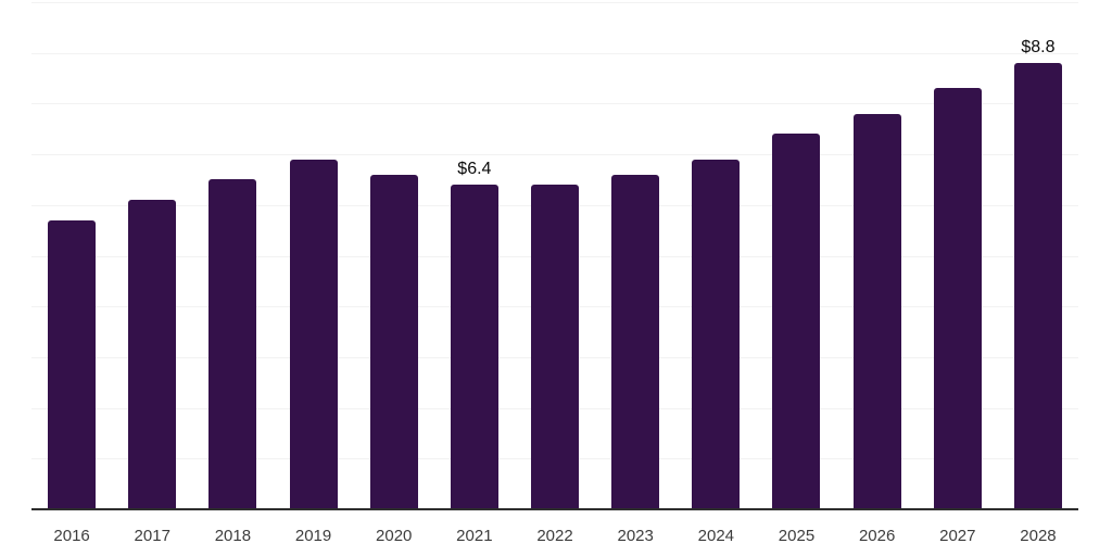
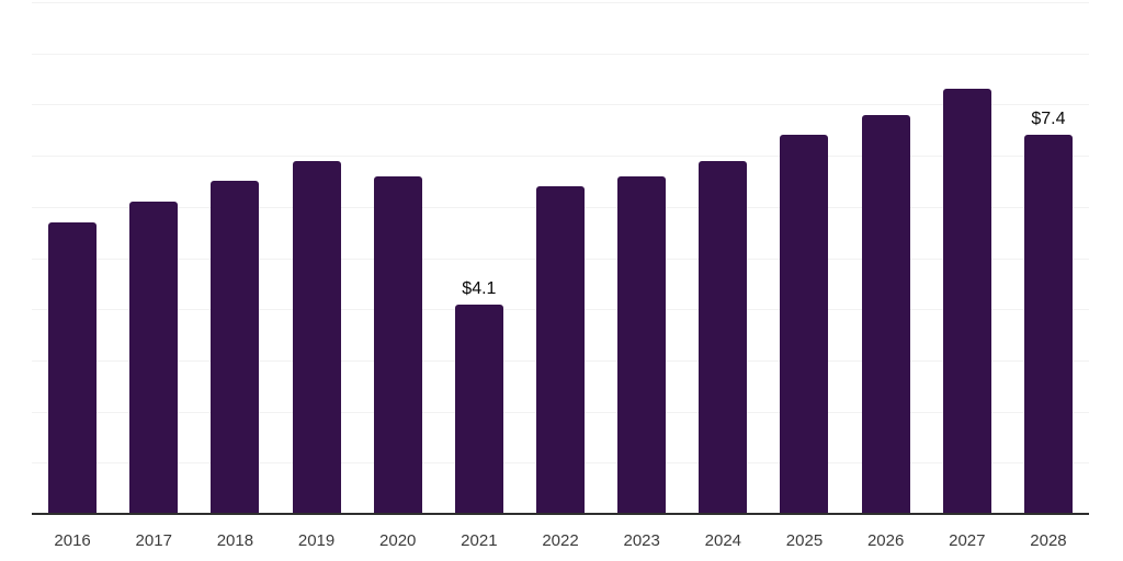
2021: $6.4 -> $4.1
2028: $8.8 -> $7.4
